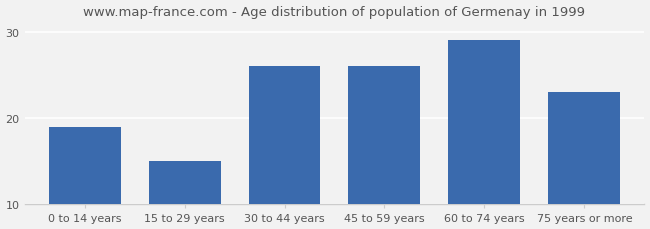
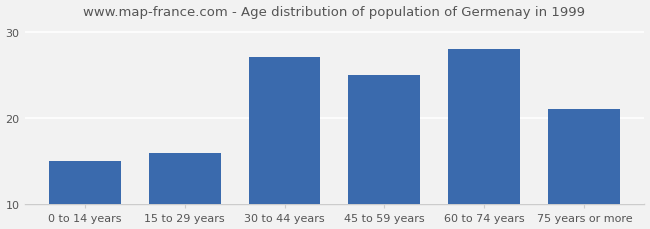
0 to 14 years: 19 -> 15
15 to 29 years: 15 -> 16
30 to 44 years: 26 -> 27
45 to 59 years: 26 -> 25
60 to 74 years: 29 -> 28
75 years or more: 23 -> 21
